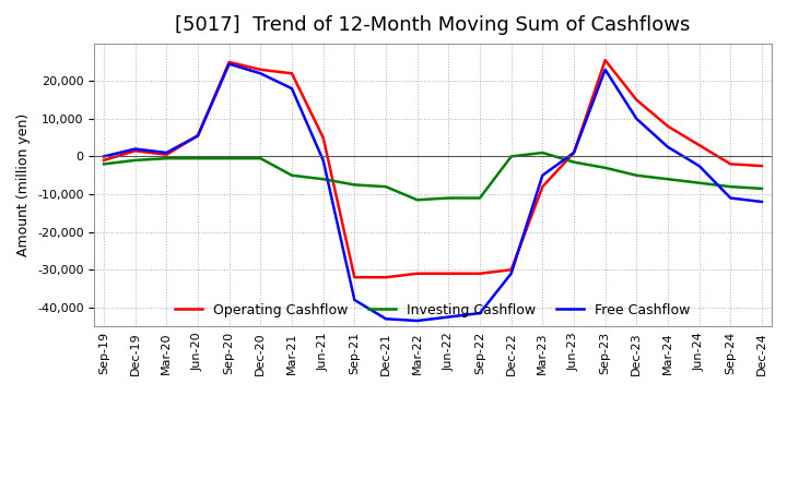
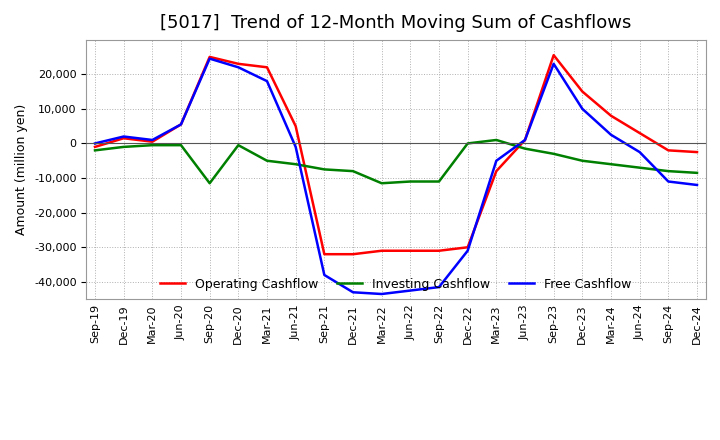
Investing Cashflow/Sep-20: -500 -> -11,500
